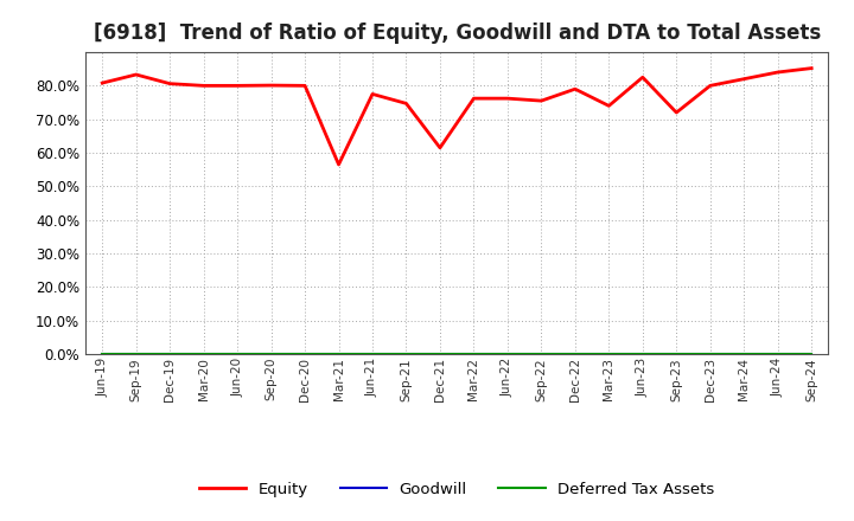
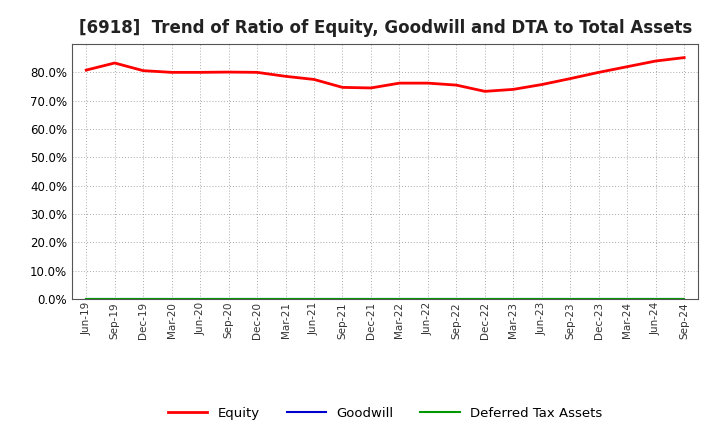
Equity/Mar-21: 56.5% -> 78.6%
Equity/Dec-21: 61.5% -> 74.5%
Equity/Dec-22: 79.0% -> 73.3%
Equity/Jun-23: 82.5% -> 75.7%
Equity/Sep-23: 72.0% -> 77.8%
